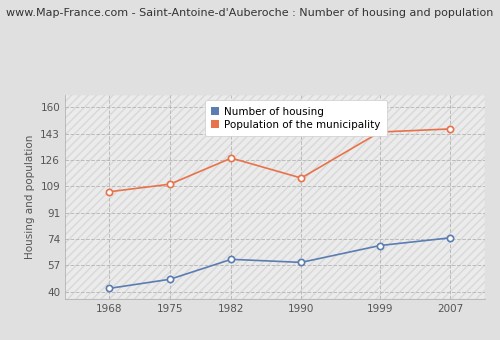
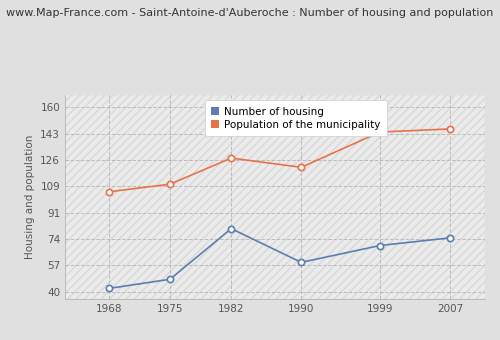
Number of housing/1982: 61 -> 81
Population of the municipality/1990: 114 -> 121
